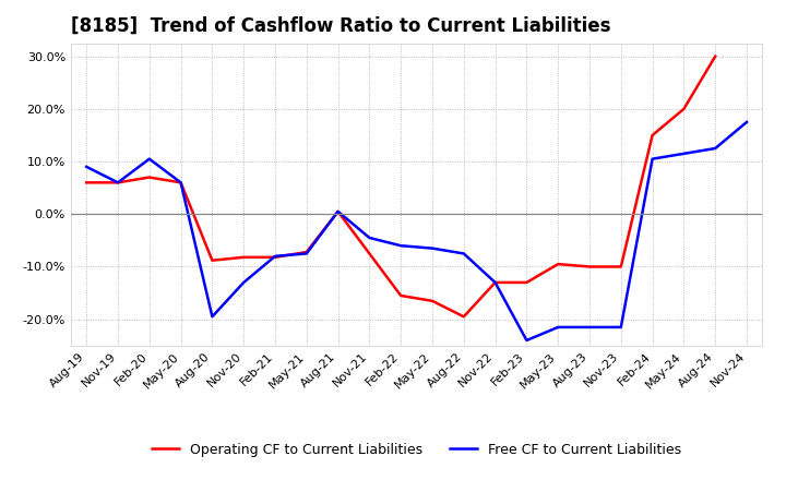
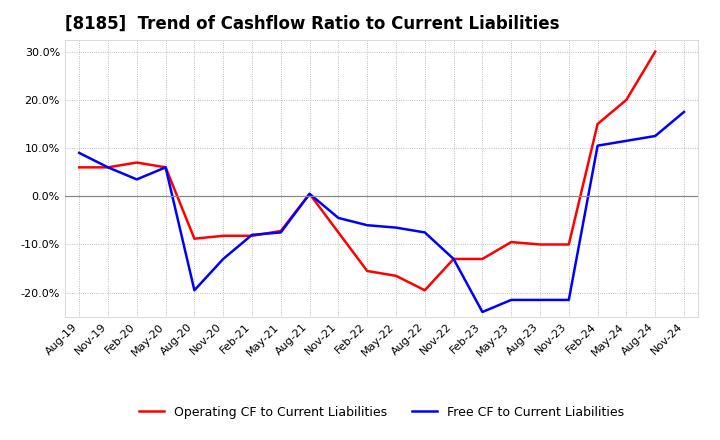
Free CF to Current Liabilities/Feb-20: 10.5% -> 3.5%
